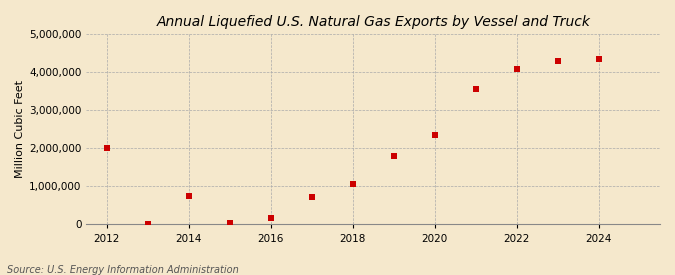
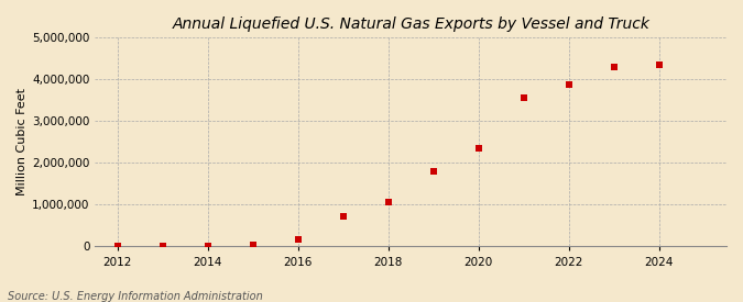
2012: 2,000,000 -> 0
2014: 750,000 -> 20,000
2022: 4,100,000 -> 3,870,000
